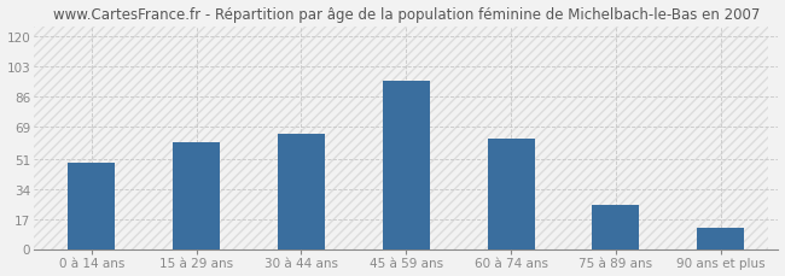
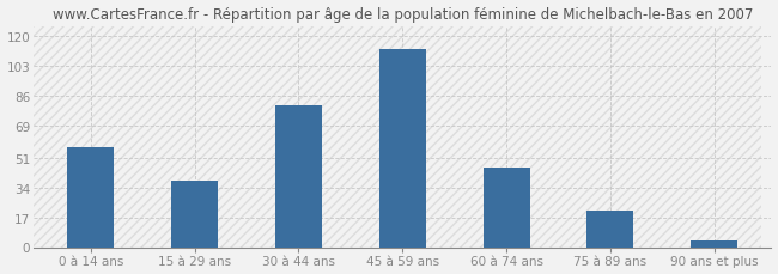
0 à 14 ans: 49 -> 57
15 à 29 ans: 60 -> 38
30 à 44 ans: 65 -> 81
45 à 59 ans: 95 -> 113
60 à 74 ans: 62 -> 45
75 à 89 ans: 25 -> 21
90 ans et plus: 12 -> 4
